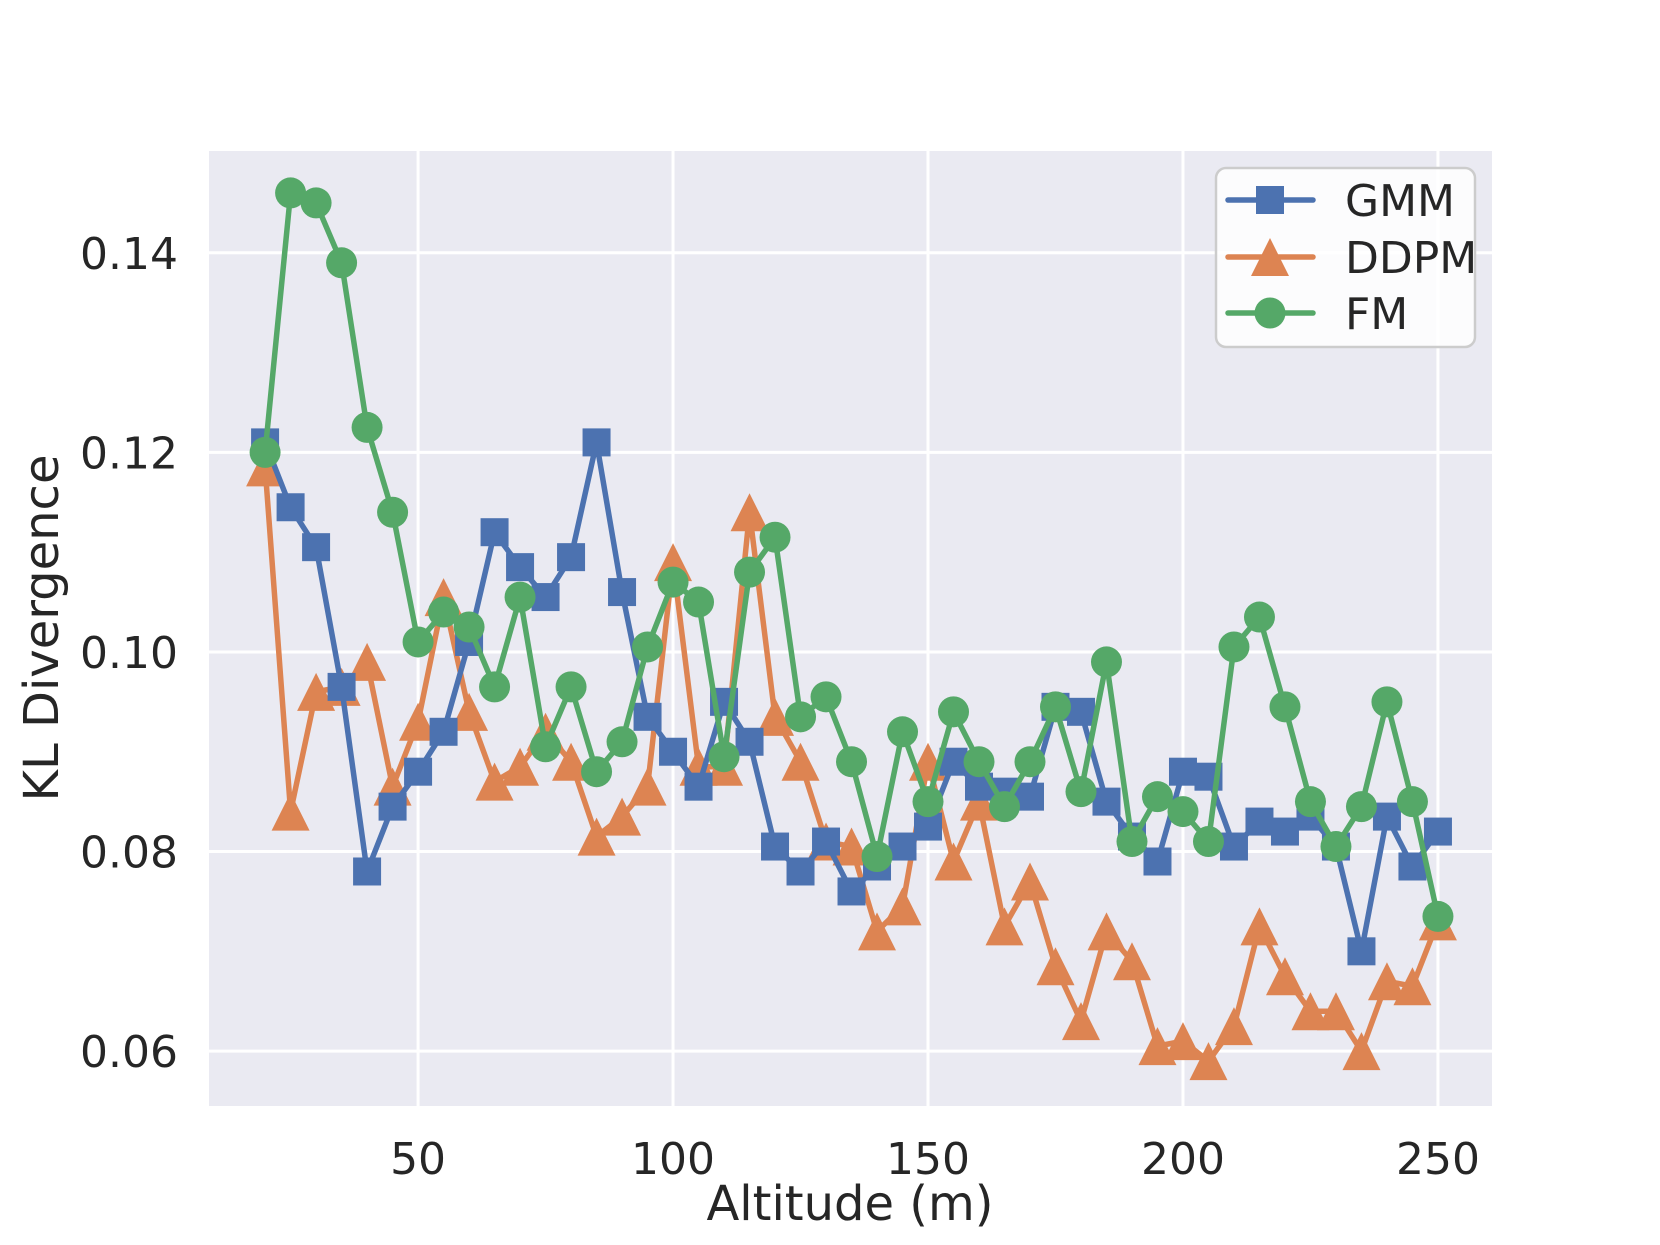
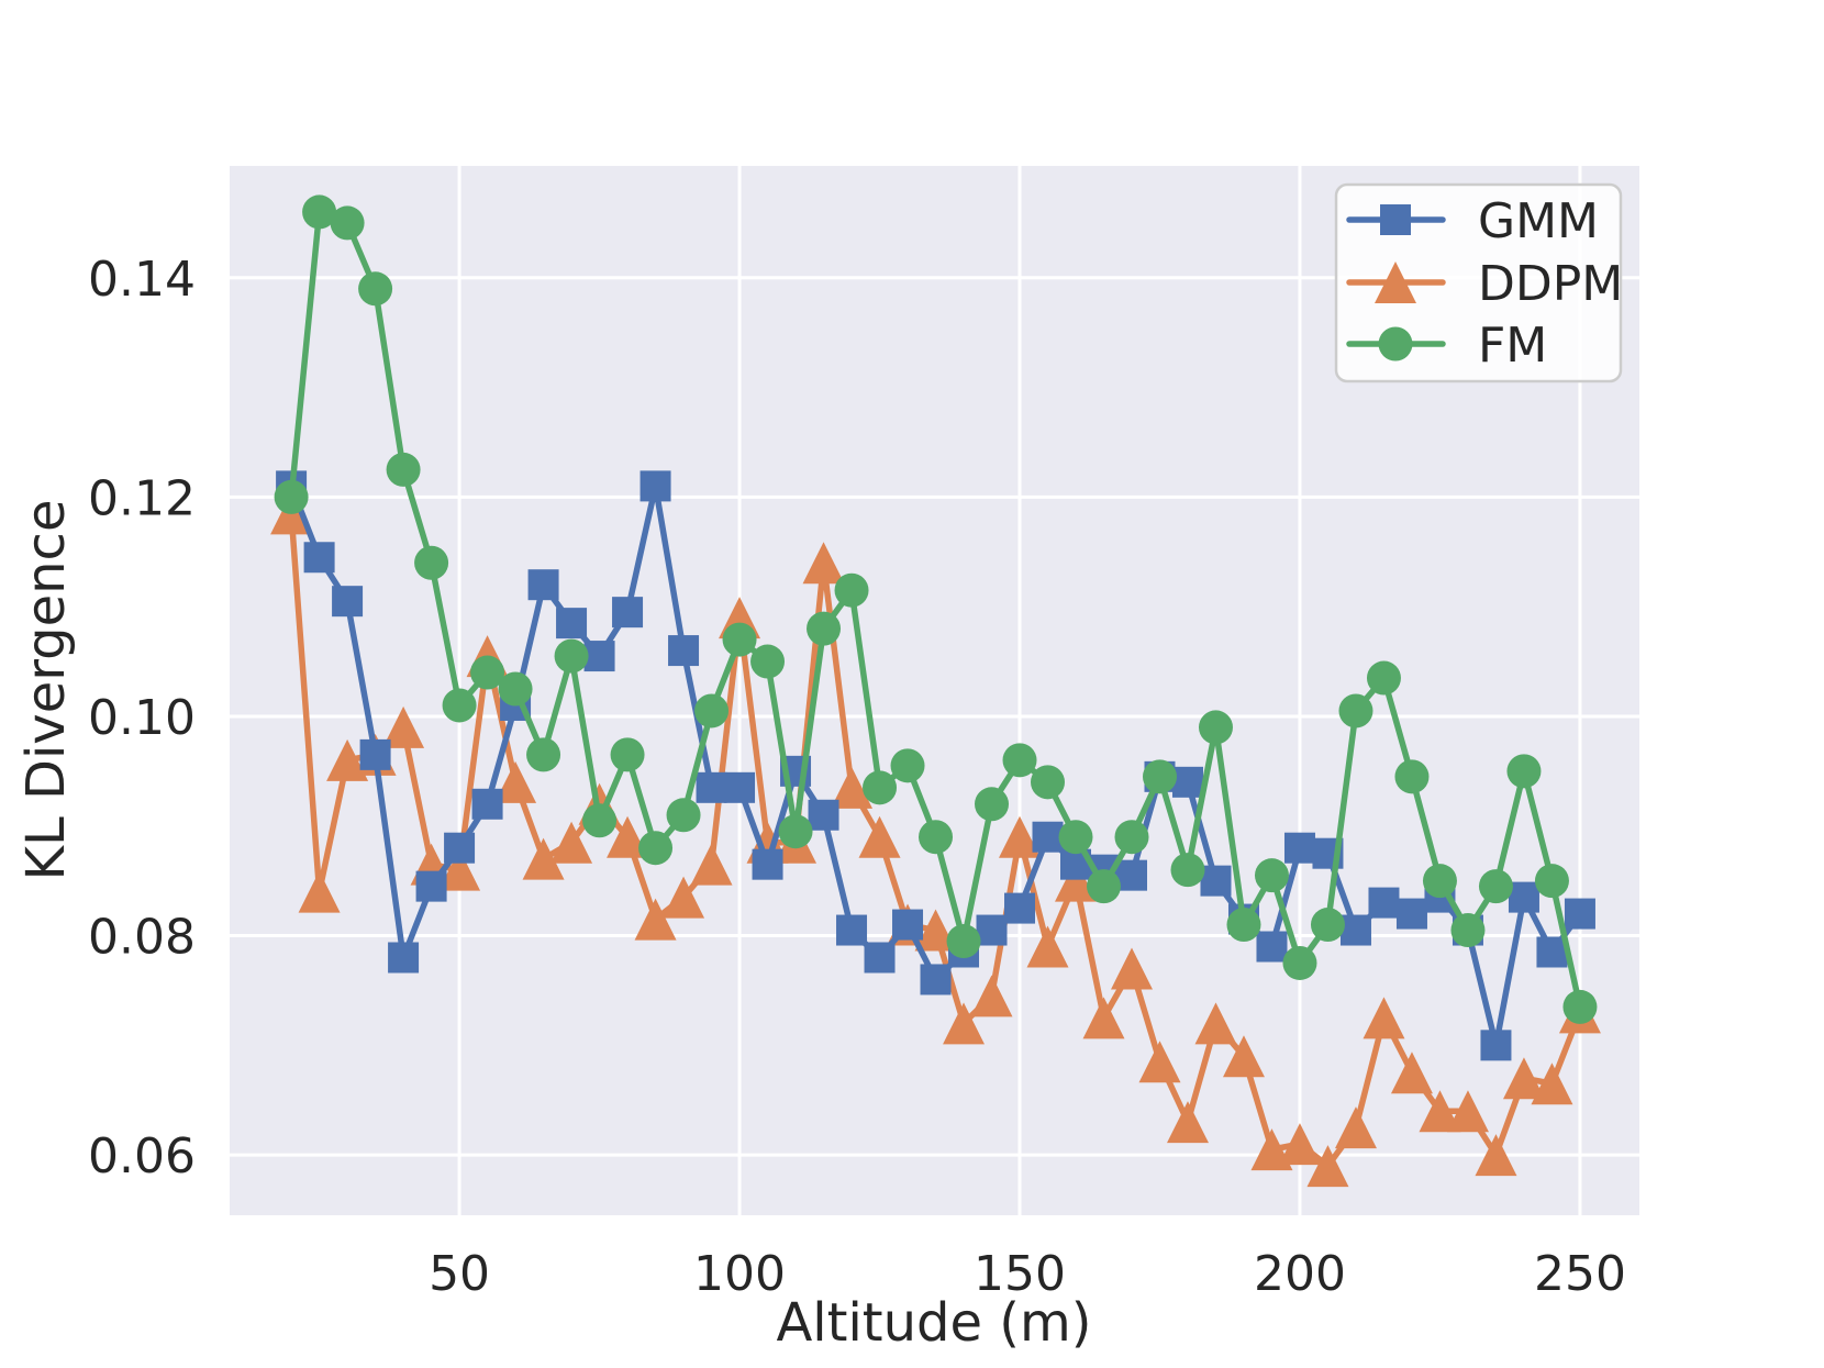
DDPM/50: 0.093 -> 0.086
GMM/100: 0.090 -> 0.093
FM/150: 0.085 -> 0.096
FM/200: 0.084 -> 0.077
